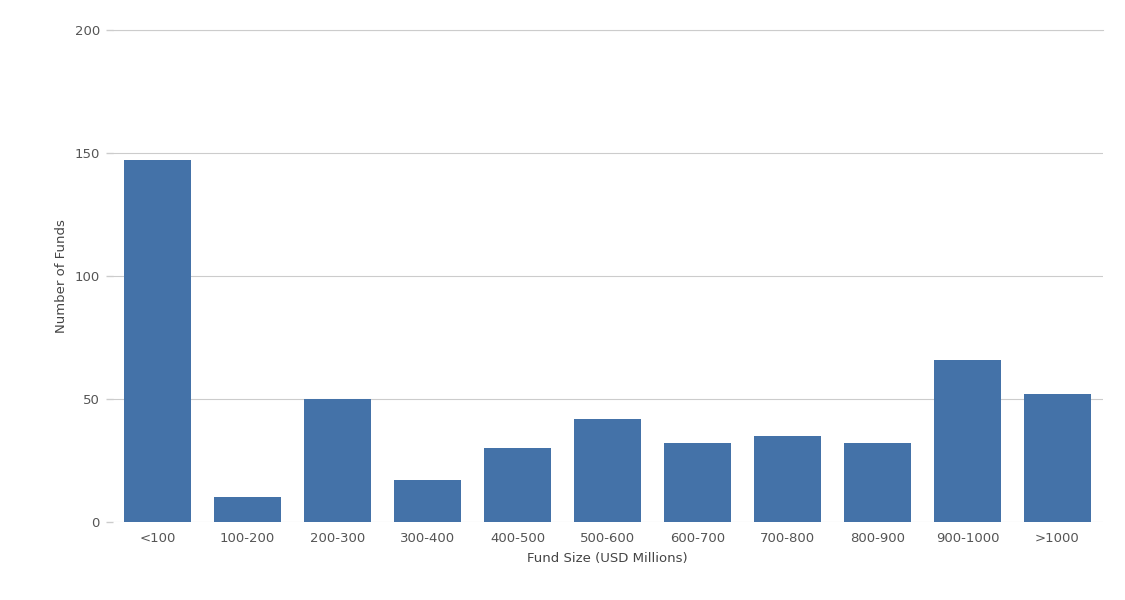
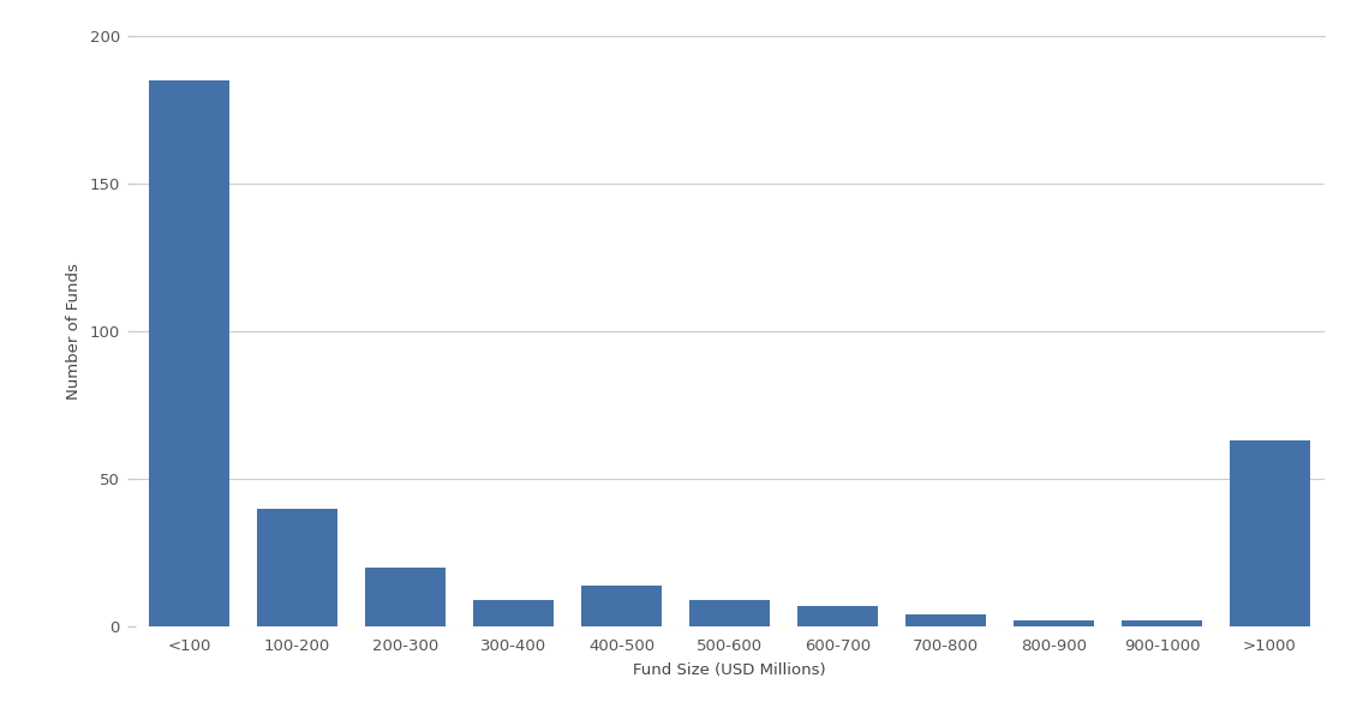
<100: 147 -> 185
100-200: 10 -> 40
200-300: 50 -> 20
300-400: 17 -> 9
400-500: 30 -> 14
500-600: 42 -> 9
600-700: 32 -> 7
700-800: 35 -> 4
800-900: 32 -> 2
900-1000: 66 -> 2
>1000: 52 -> 63
